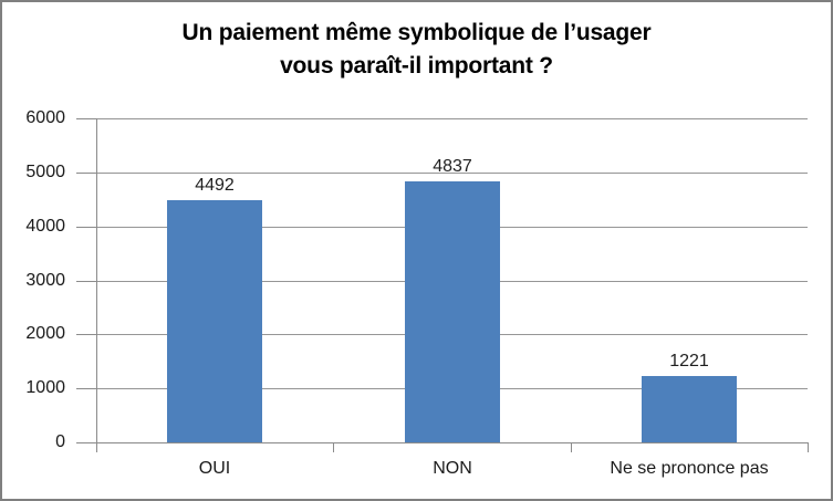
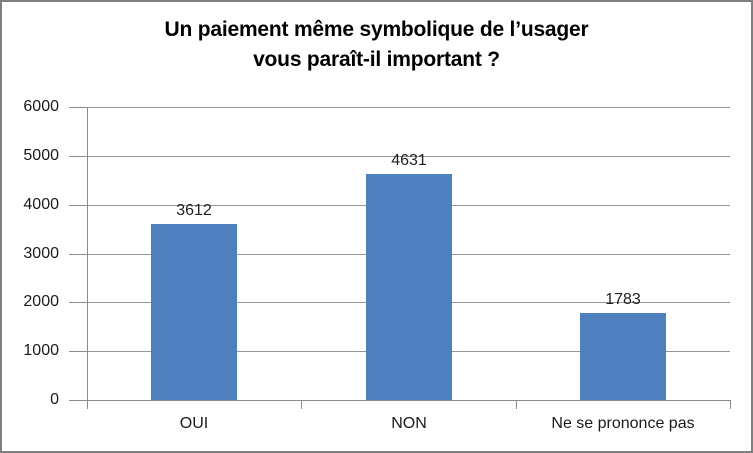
OUI: 4492 -> 3612
NON: 4837 -> 4631
Ne se prononce pas: 1221 -> 1783
